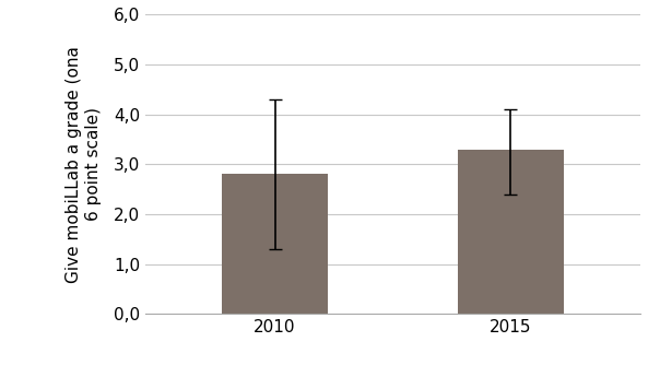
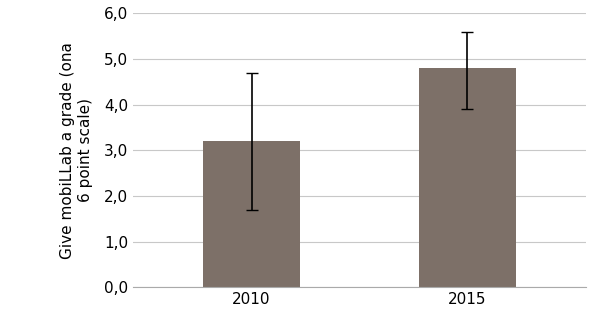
2010: 2,8 -> 3,2
2015: 3,3 -> 4,8
